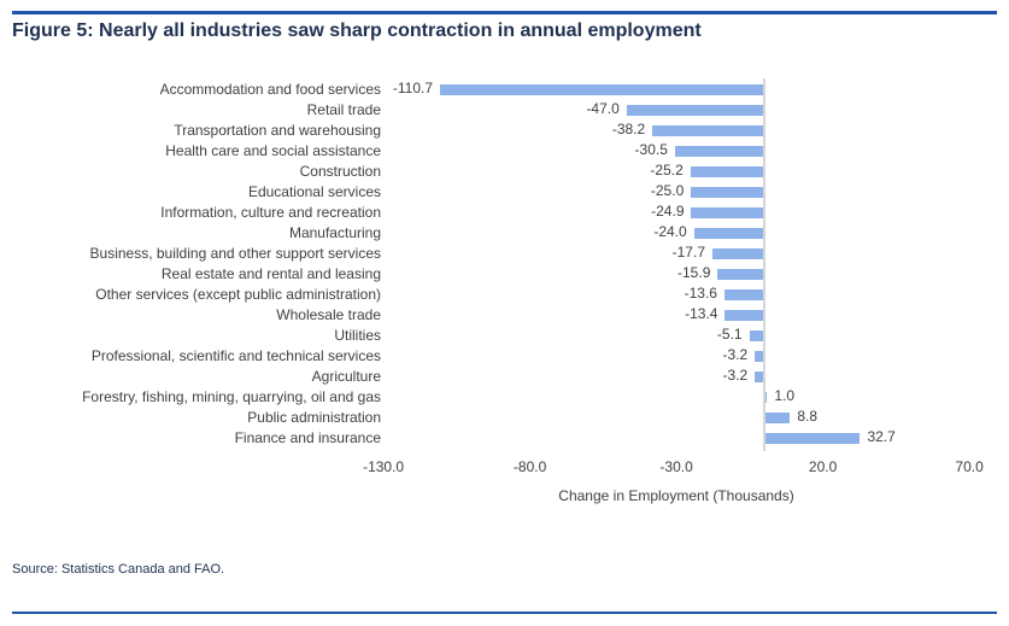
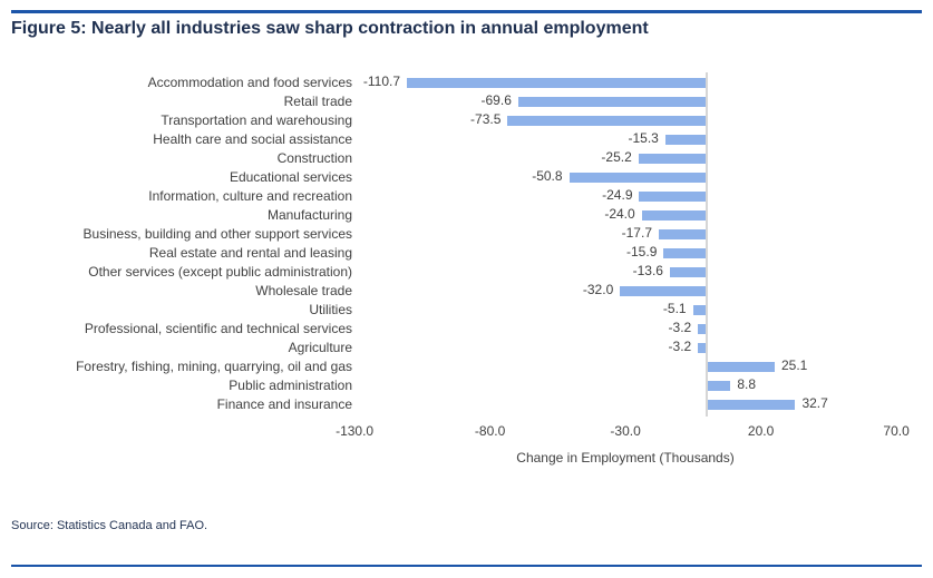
Retail trade: -47.0 -> -69.6
Transportation and warehousing: -38.2 -> -73.5
Health care and social assistance: -30.5 -> -15.3
Educational services: -25.0 -> -50.8
Wholesale trade: -13.4 -> -32.0
Forestry, fishing, mining, quarrying, oil and gas: 1.0 -> 25.1
